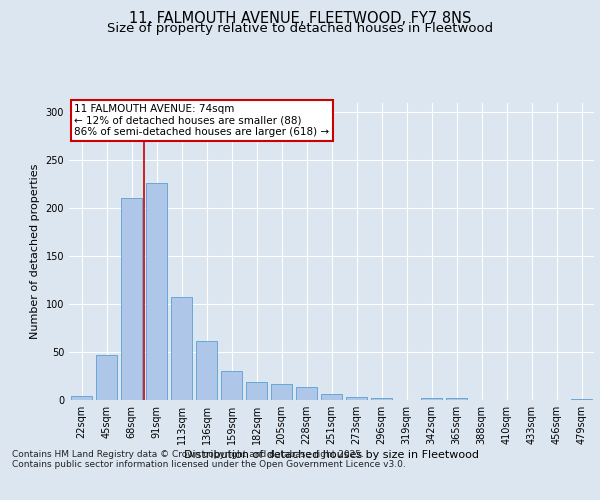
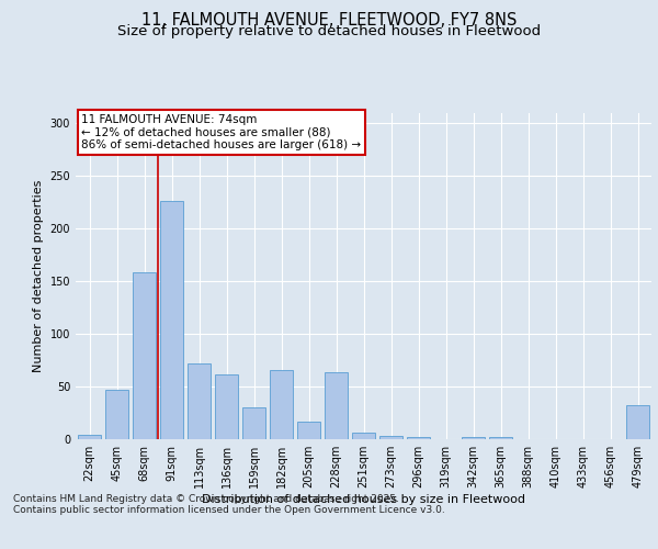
68sqm: 211 -> 158
113sqm: 107 -> 72
182sqm: 19 -> 66
228sqm: 14 -> 64
479sqm: 1 -> 32
